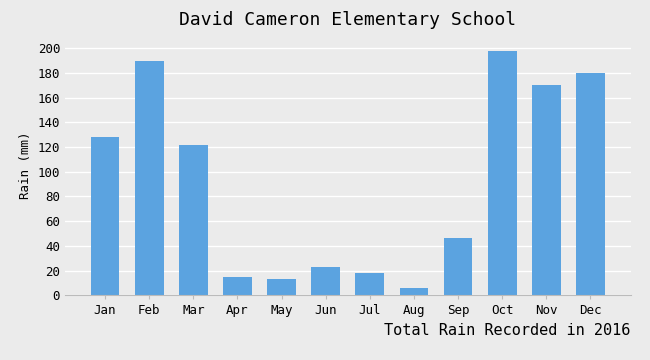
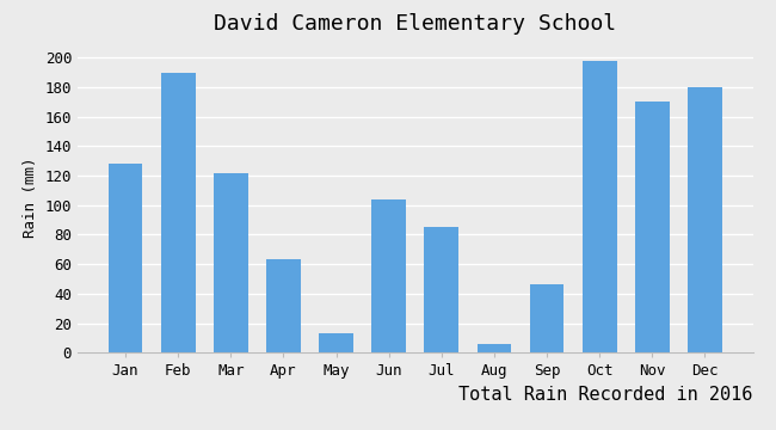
Apr: 15 -> 63
Jun: 23 -> 104
Jul: 18 -> 85
